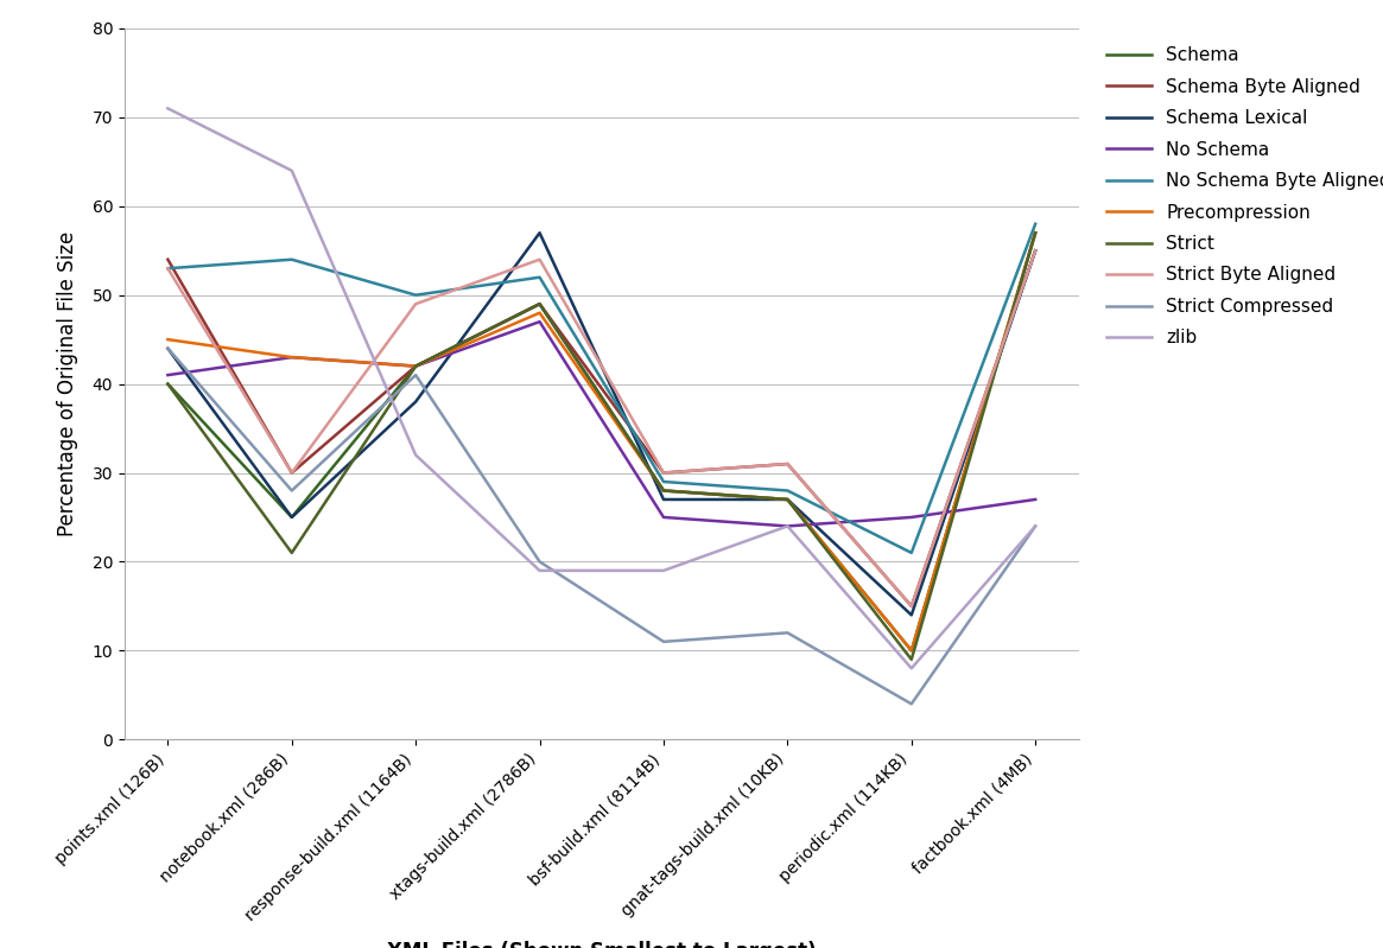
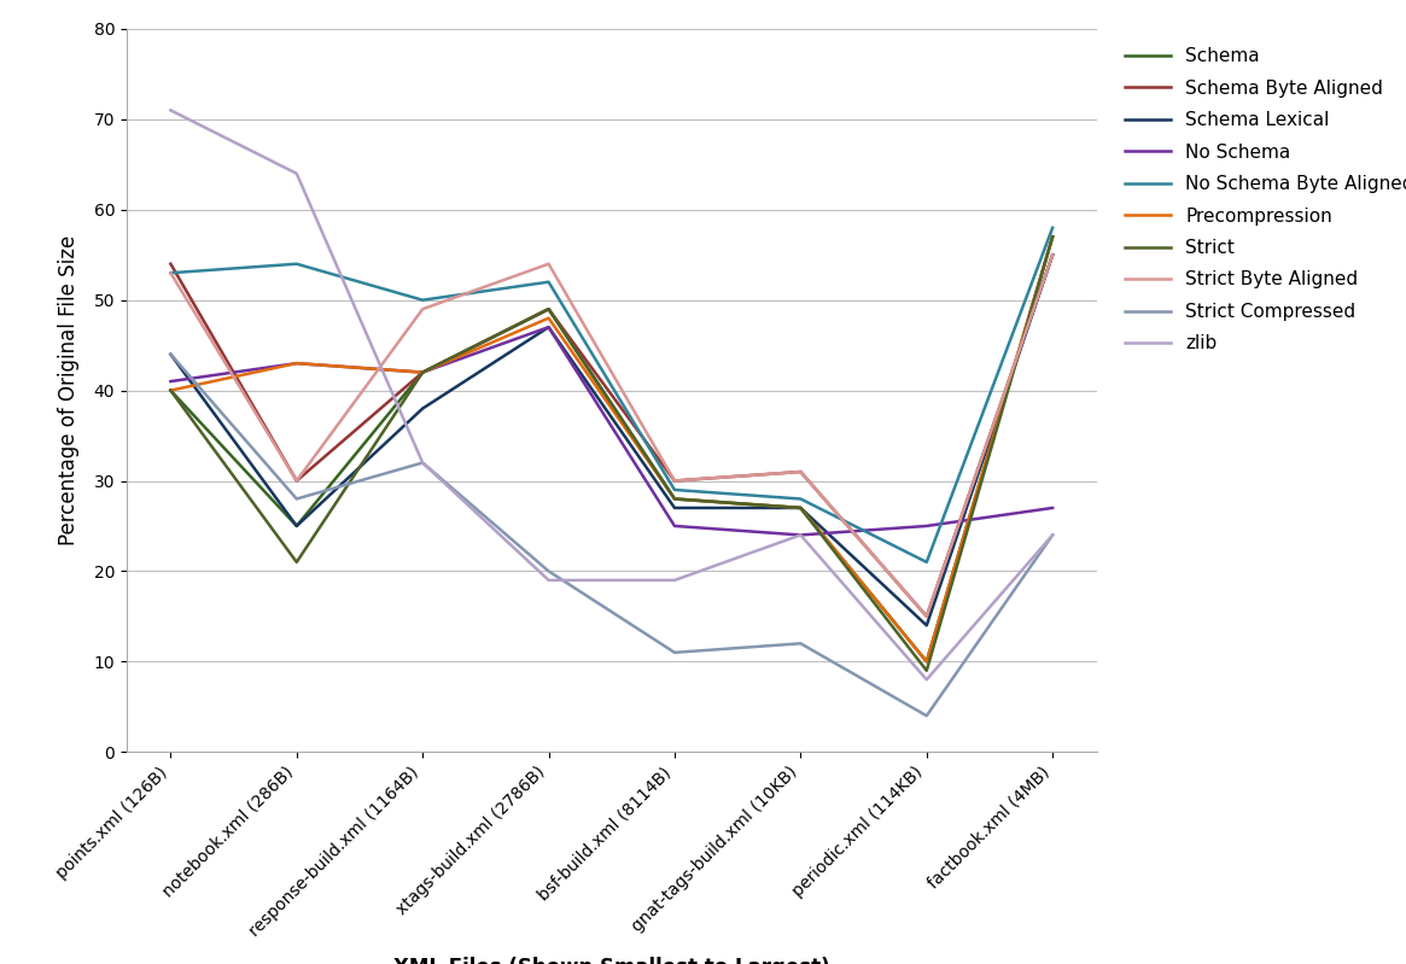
Precompression/points.xml (126B): 45 -> 40
Strict Compressed/response-build.xml (1164B): 41 -> 32
Schema Lexical/xtags-build.xml (2786B): 57 -> 47
